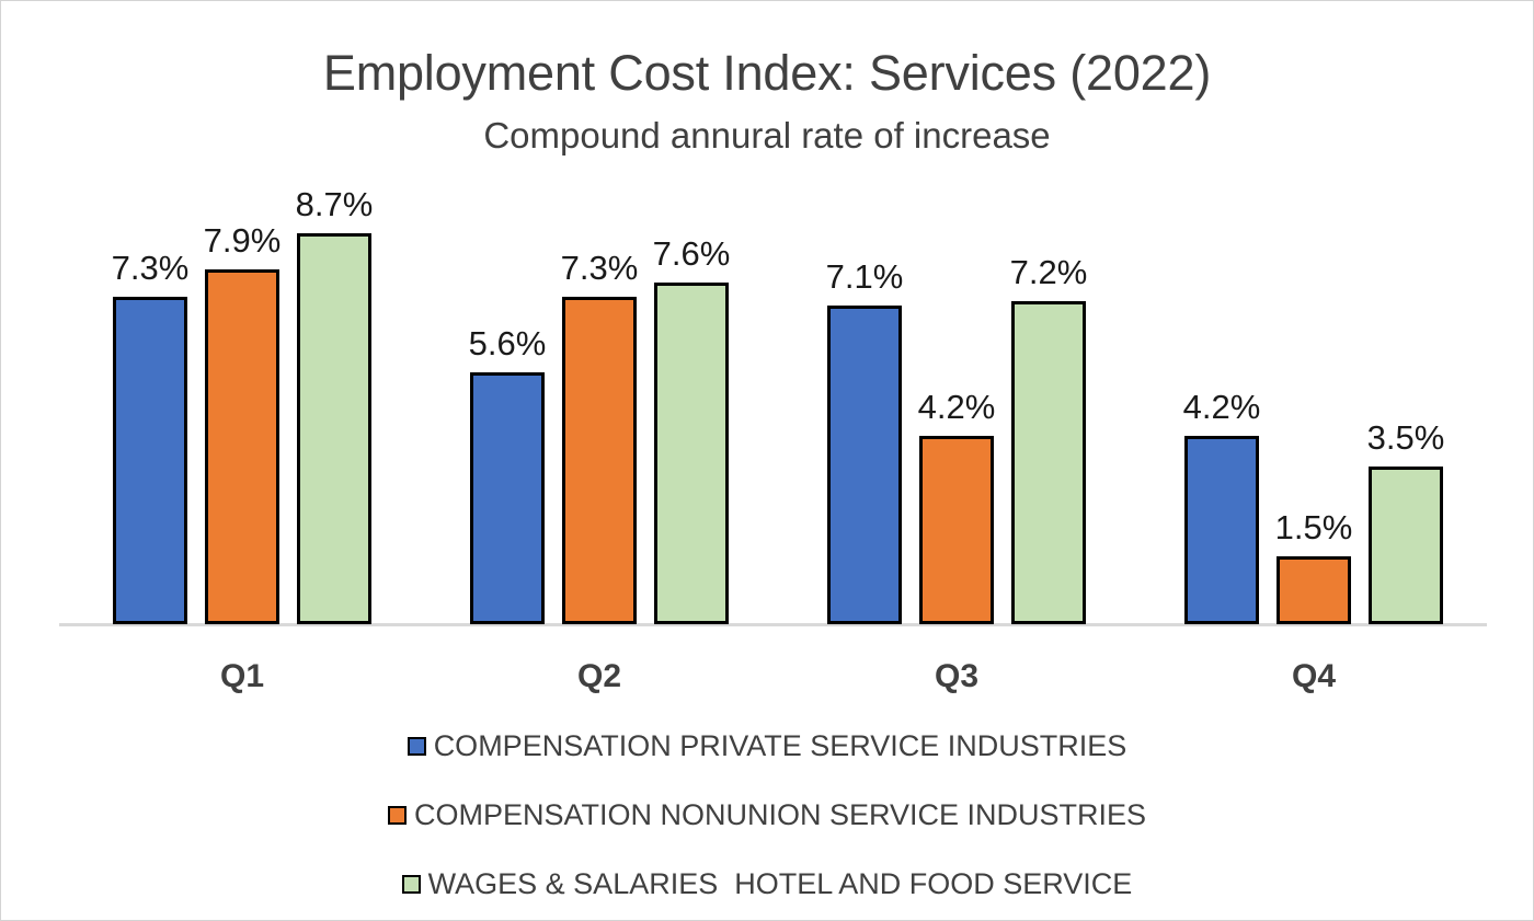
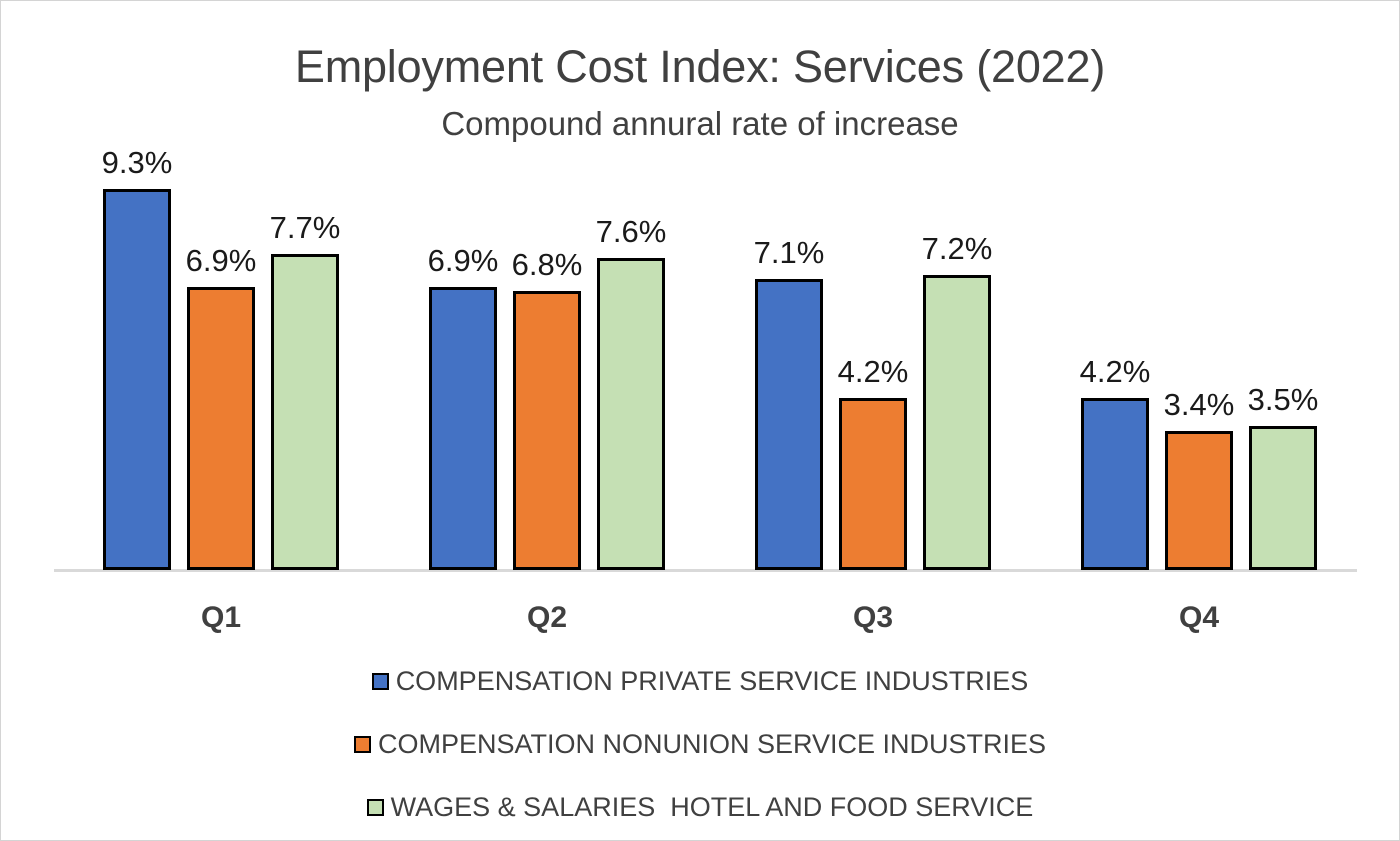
COMPENSATION PRIVATE SERVICE INDUSTRIES/Q1: 7.3% -> 9.3%
COMPENSATION NONUNION SERVICE INDUSTRIES/Q1: 7.9% -> 6.9%
WAGES & SALARIES HOTEL AND FOOD SERVICE/Q1: 8.7% -> 7.7%
COMPENSATION PRIVATE SERVICE INDUSTRIES/Q2: 5.6% -> 6.9%
COMPENSATION NONUNION SERVICE INDUSTRIES/Q2: 7.3% -> 6.8%
COMPENSATION NONUNION SERVICE INDUSTRIES/Q4: 1.5% -> 3.4%
